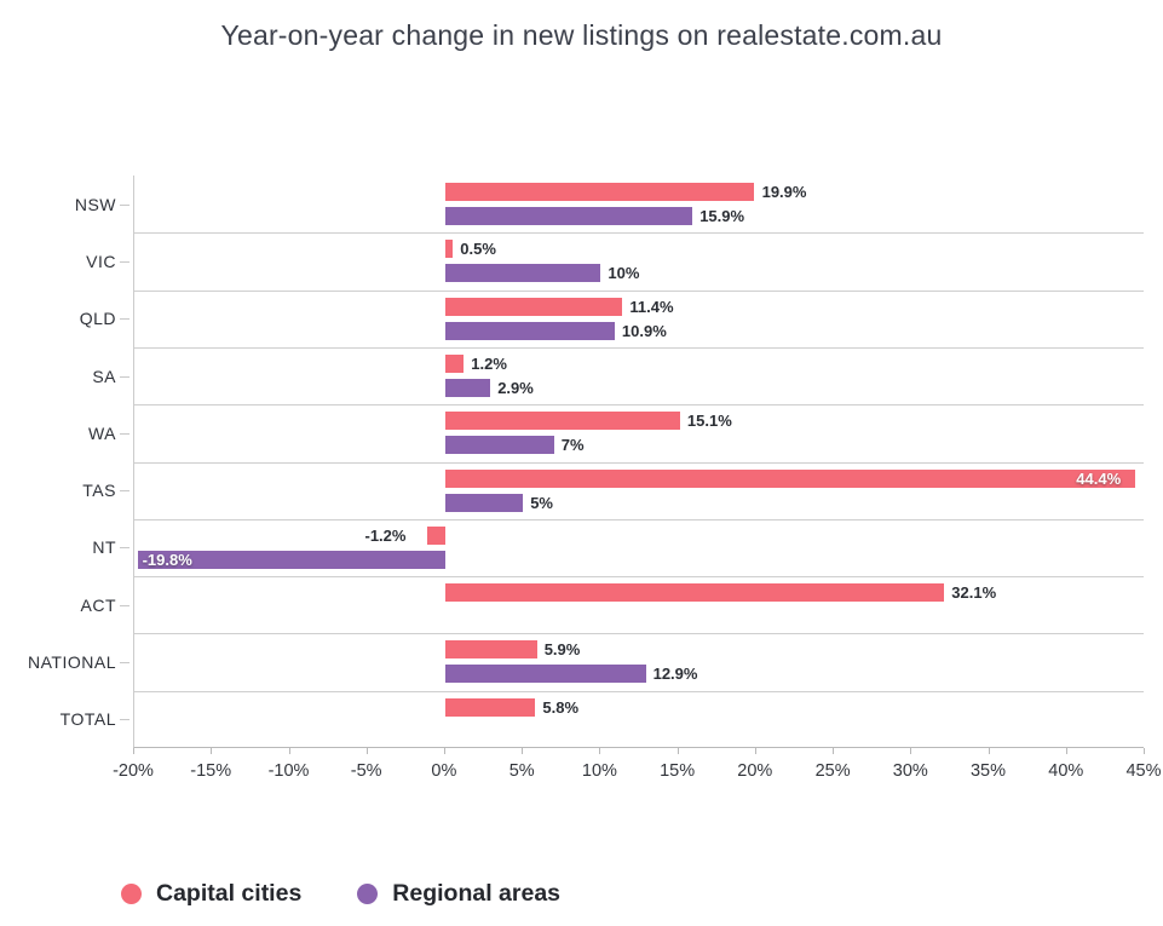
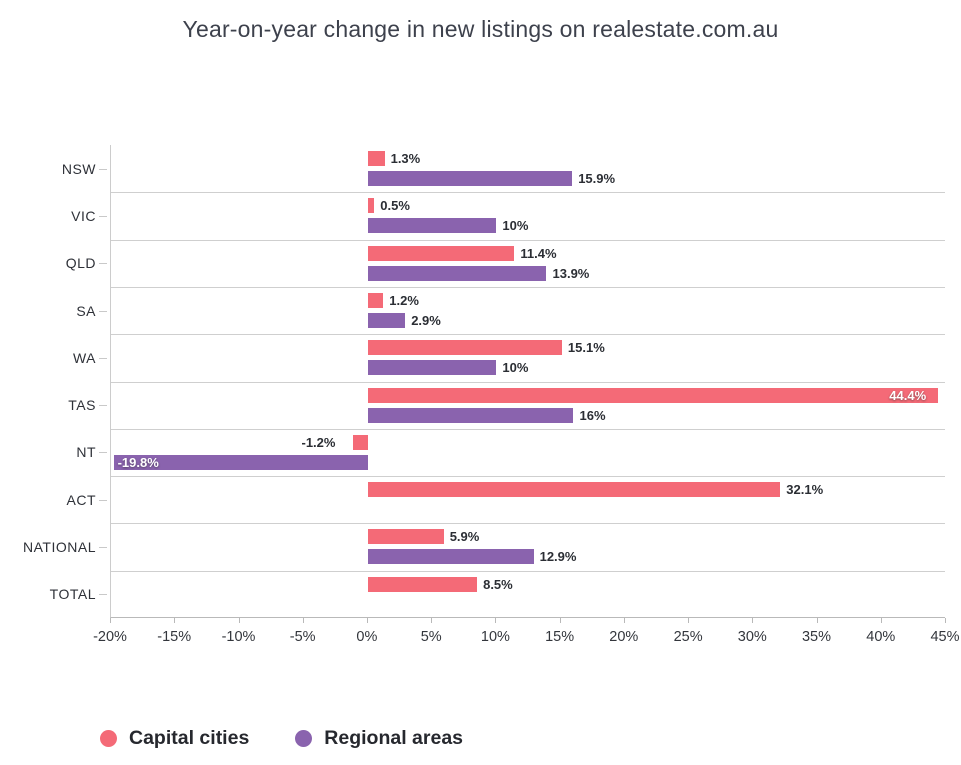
Capital cities/NSW: 19.9% -> 1.3%
Regional areas/QLD: 10.9% -> 13.9%
Regional areas/WA: 7% -> 10%
Regional areas/TAS: 5% -> 16%
Capital cities/TOTAL: 5.8% -> 8.5%
